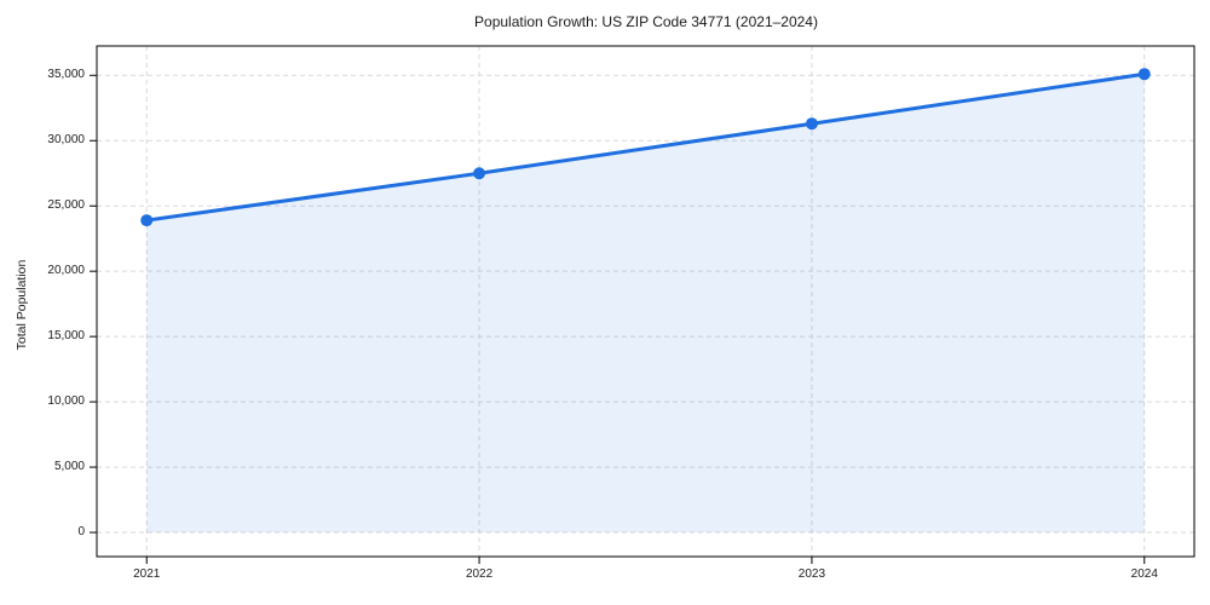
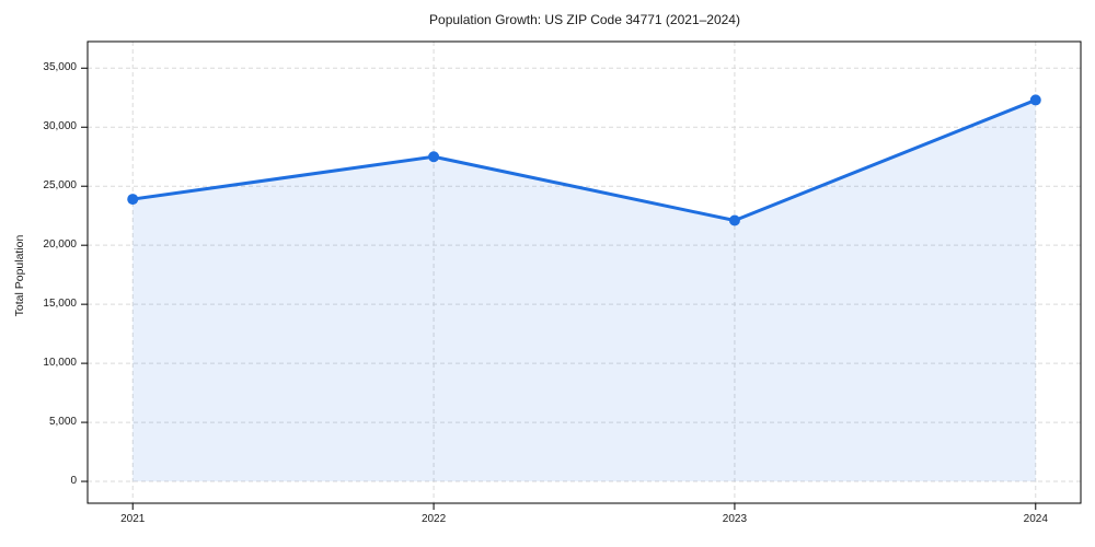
2023: 31300 -> 22100
2024: 35100 -> 32300
